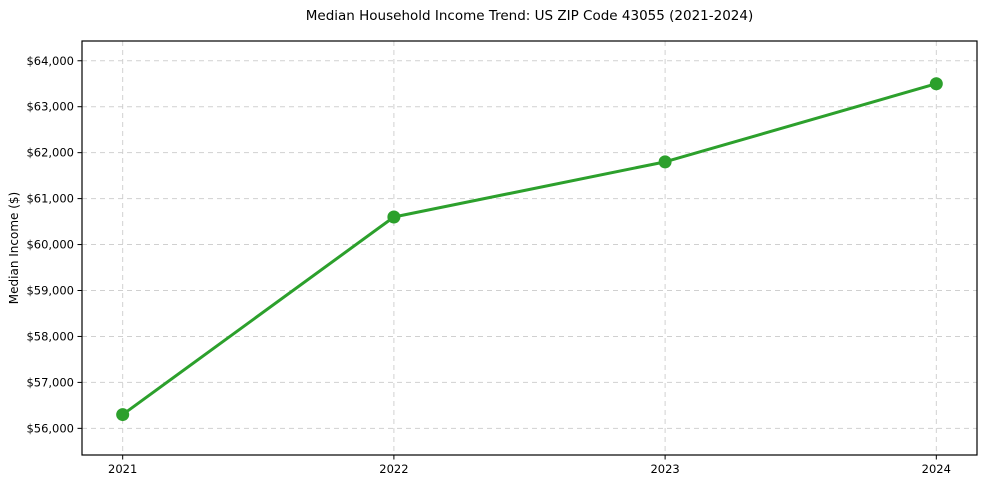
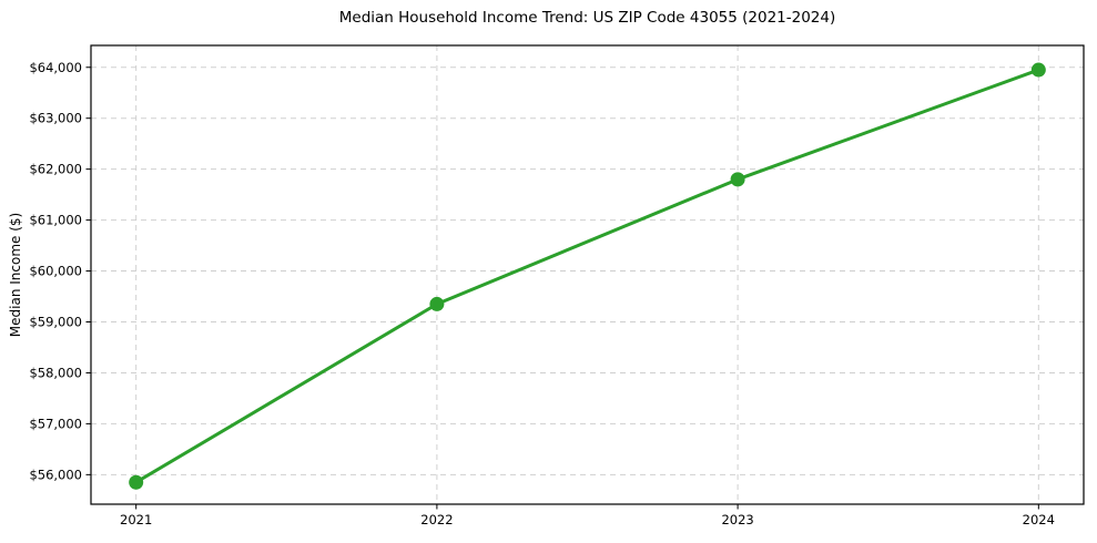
2021: $56300 -> $55800
2022: $60600 -> $59400
2024: $63500 -> $64000
